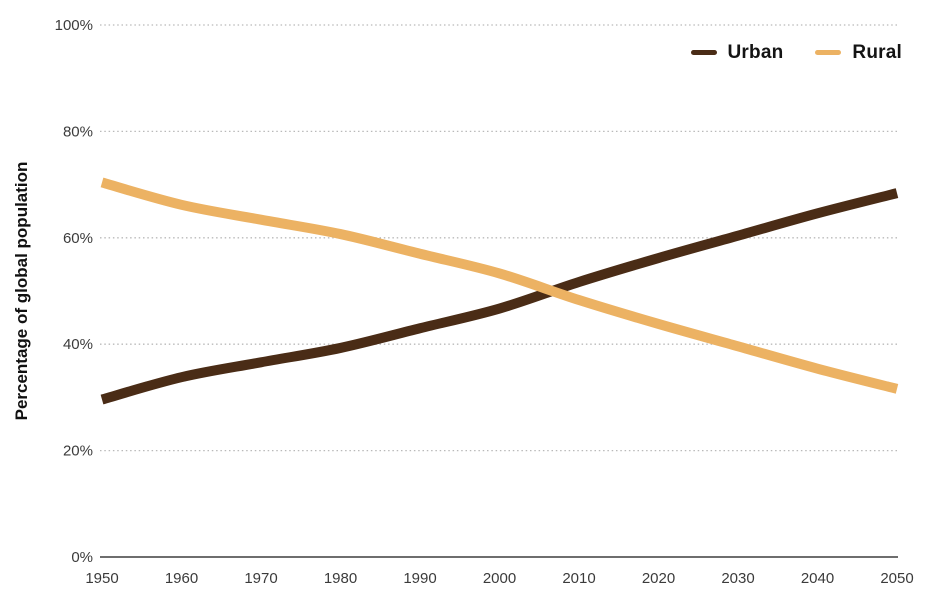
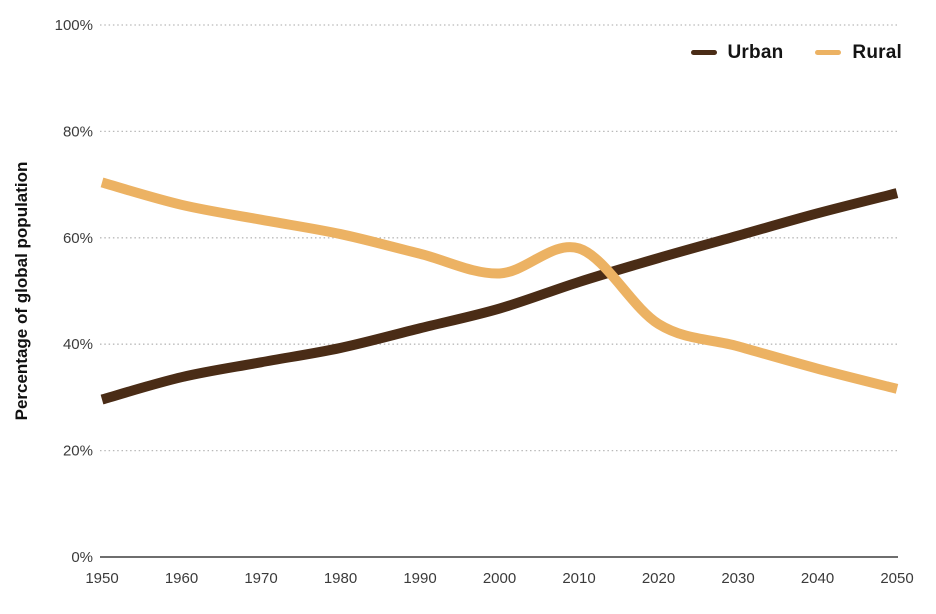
Rural/2010: 48% -> 58%
